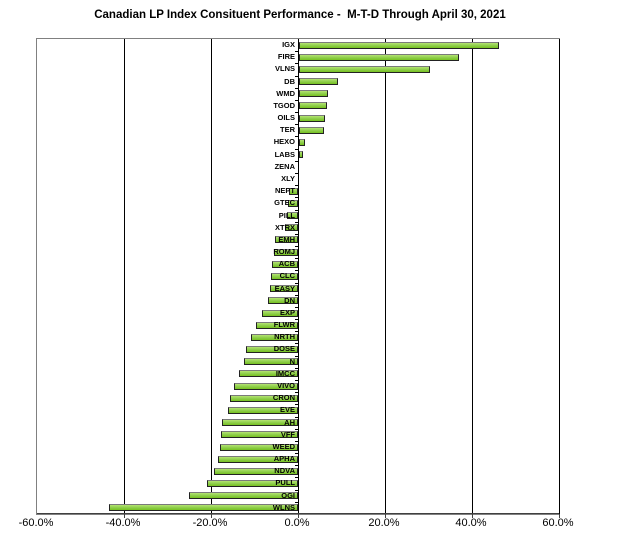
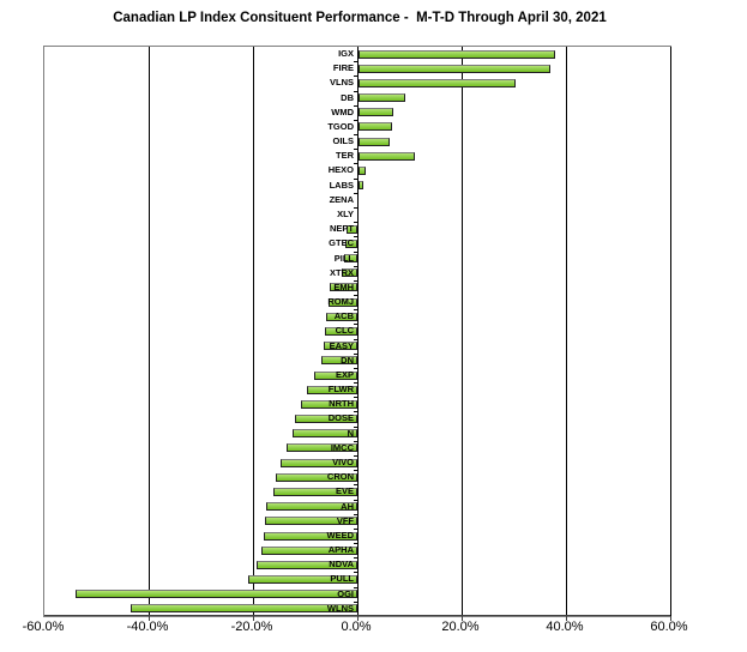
IGX: 46% -> 38%
TER: 6% -> 11%
OGI: -25% -> -54%
